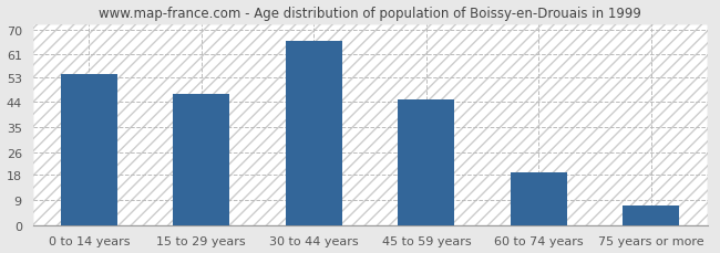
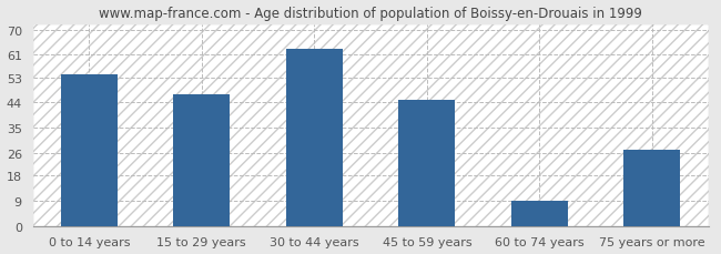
30 to 44 years: 66 -> 63
60 to 74 years: 19 -> 9
75 years or more: 7 -> 27
